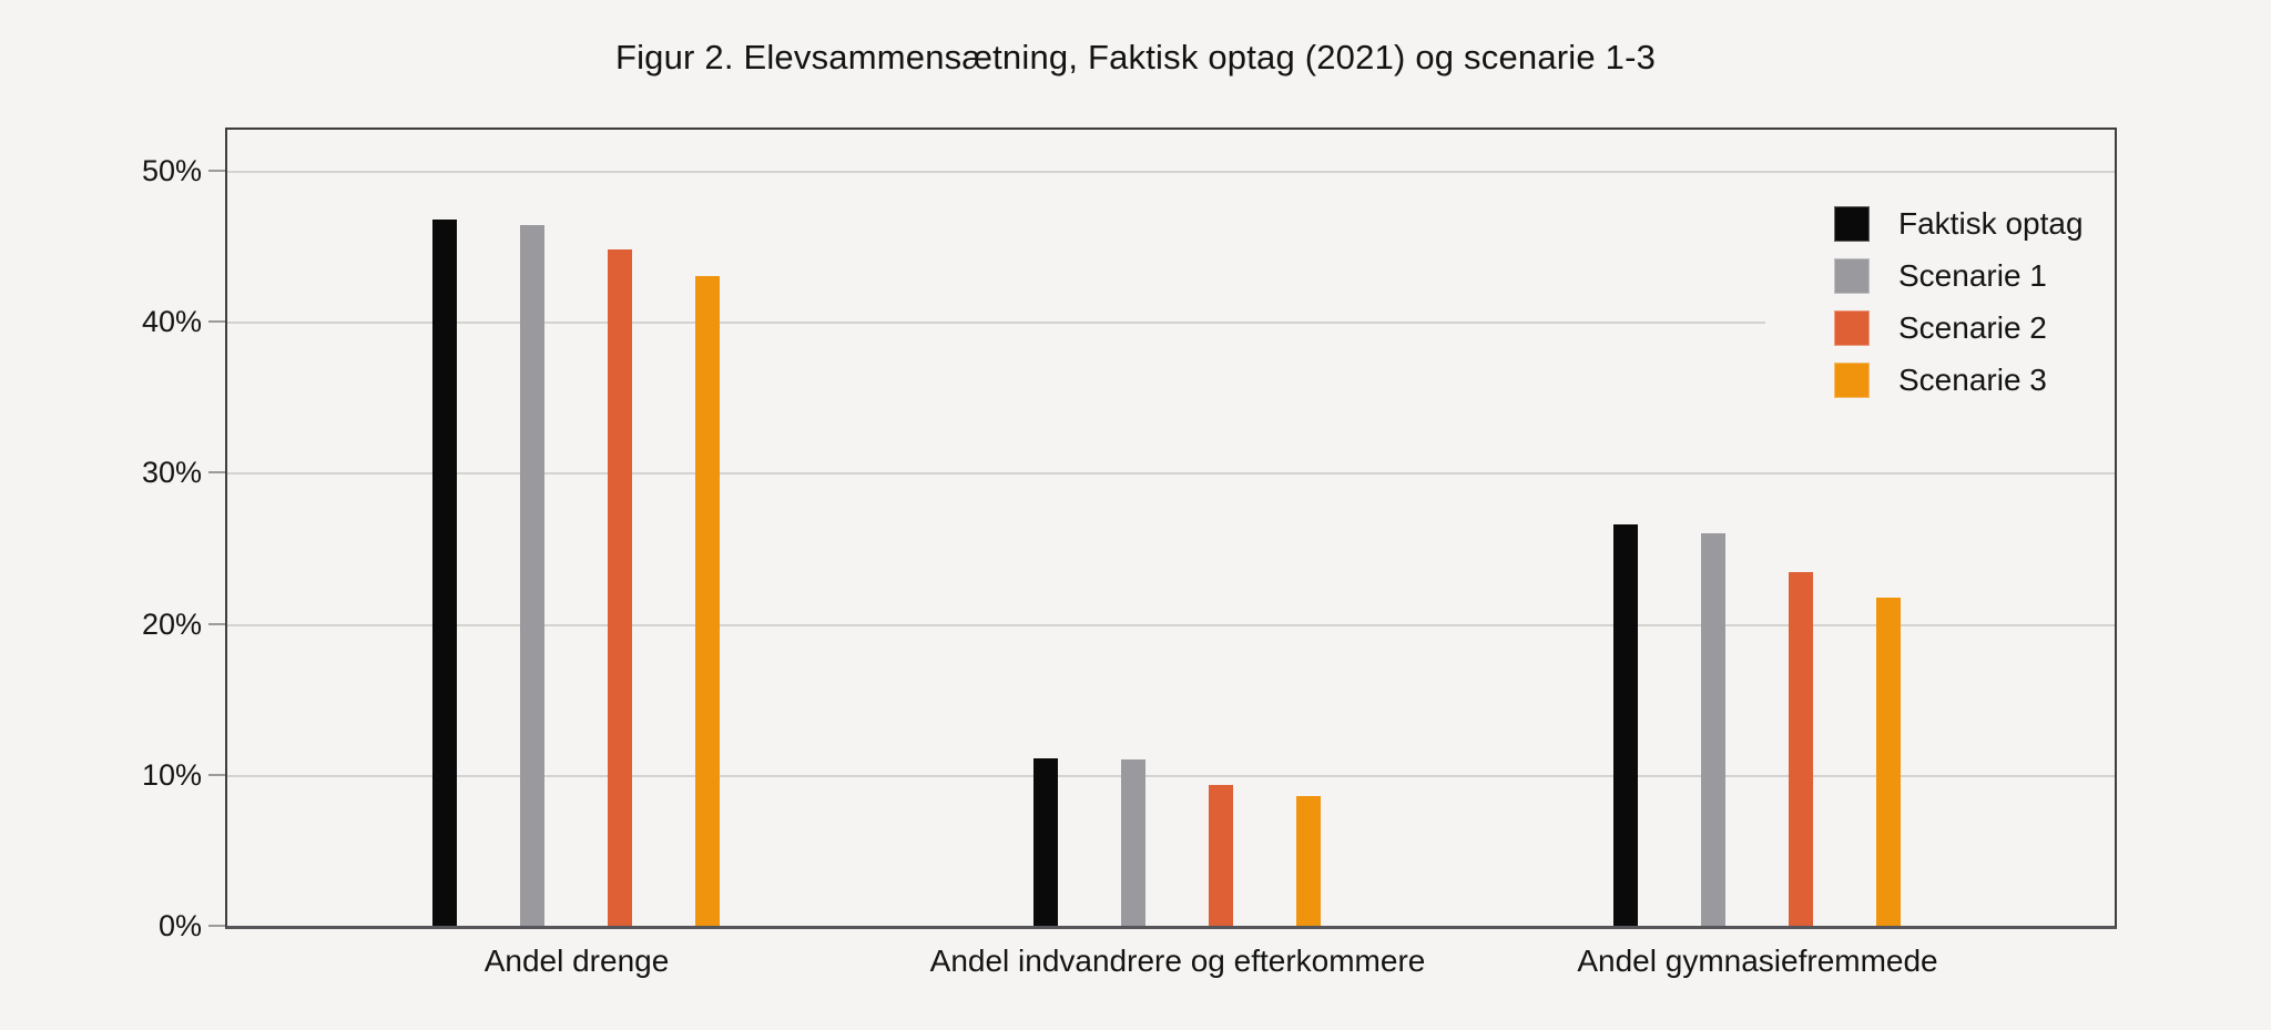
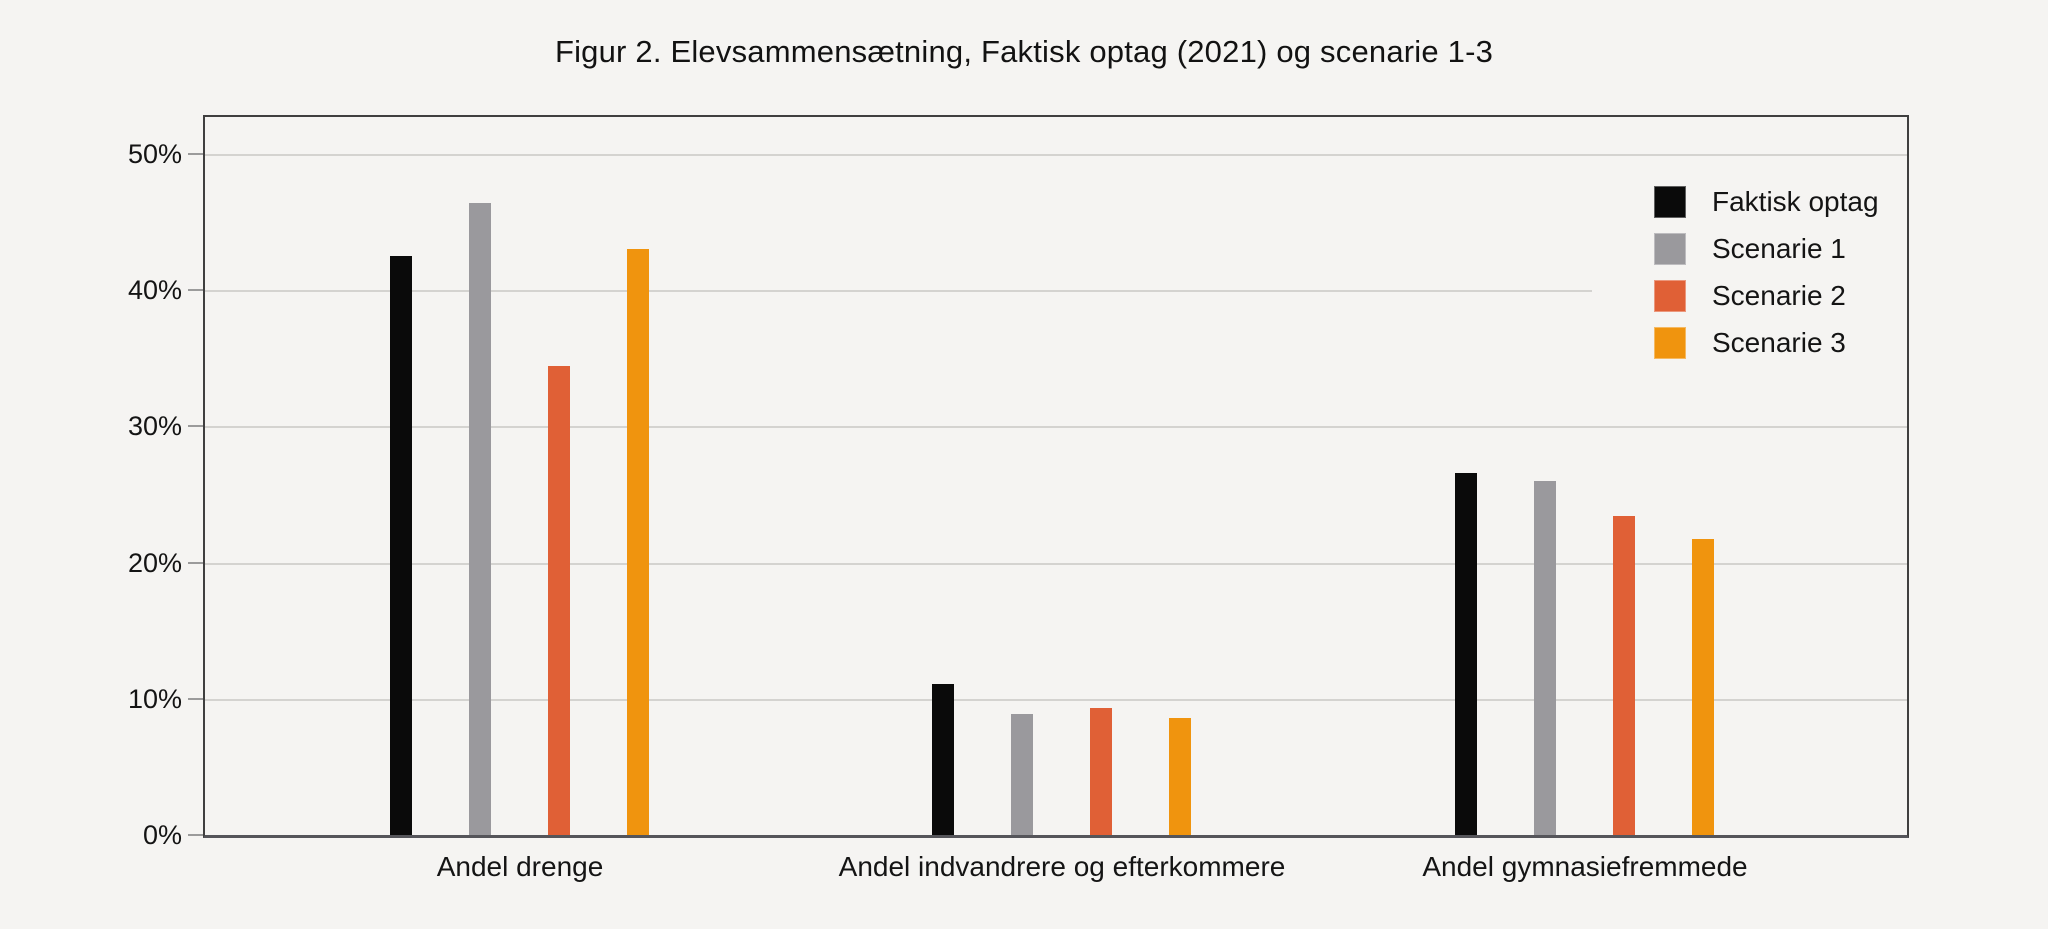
Faktisk optag/Andel drenge: 46.8% -> 42.5%
Scenarie 2/Andel drenge: 44.8% -> 34.4%
Scenarie 1/Andel indvandrere og efterkommere: 11.0% -> 8.9%
